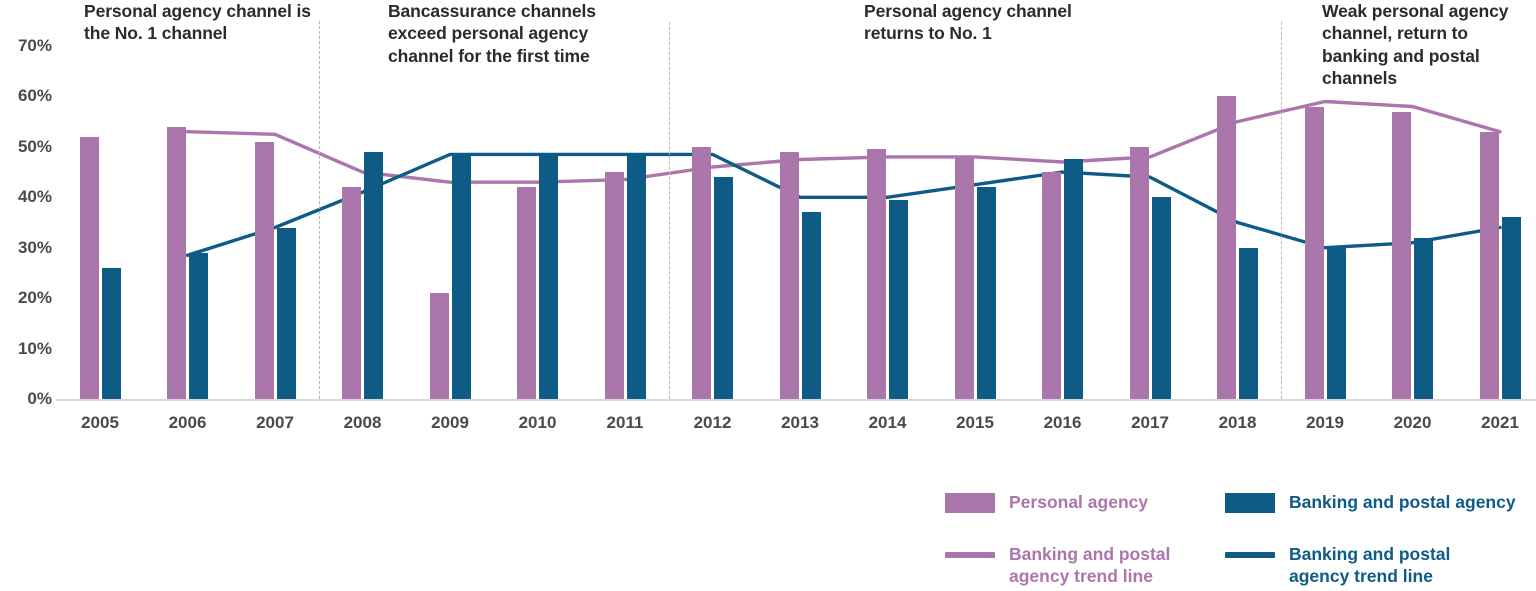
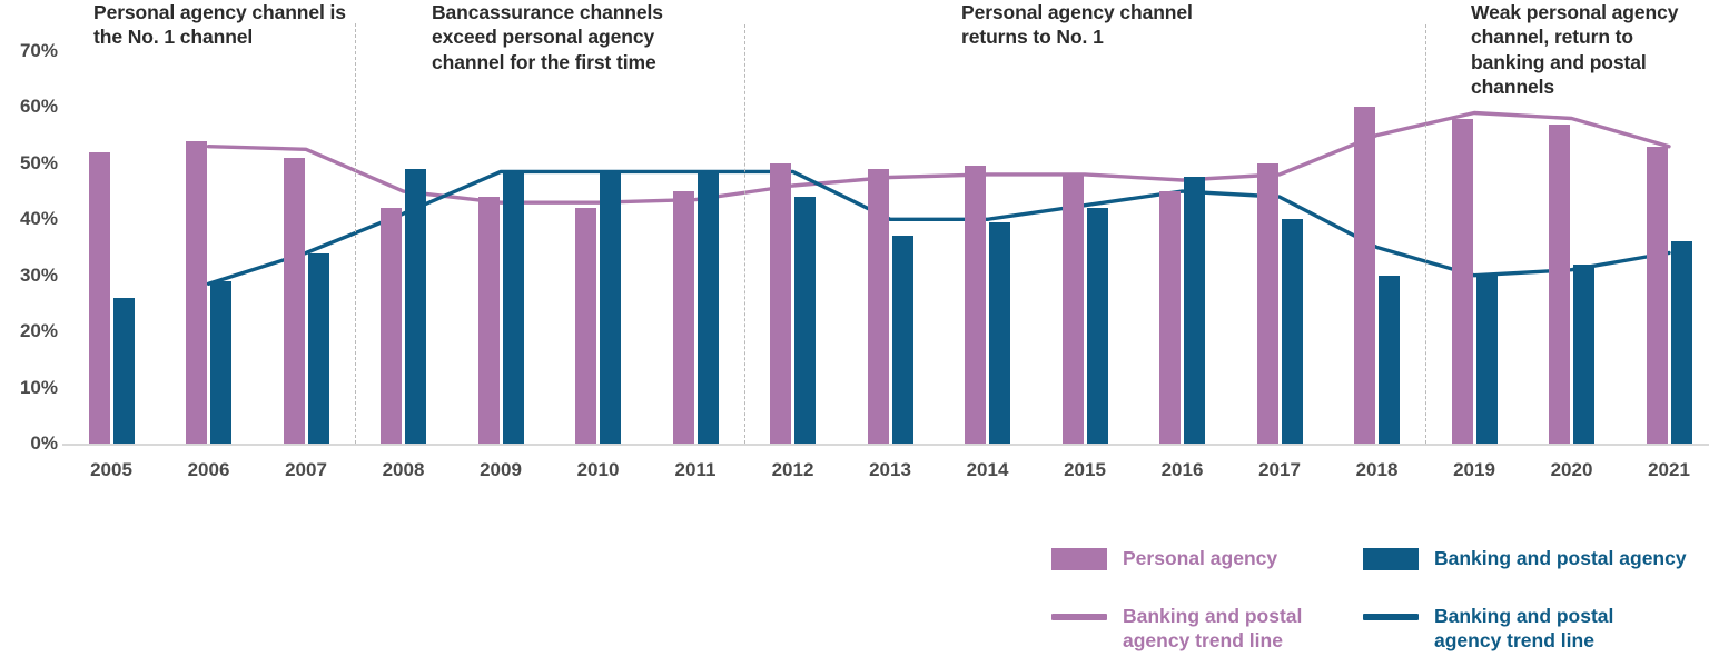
Personal agency/2009: 21% -> 44%
